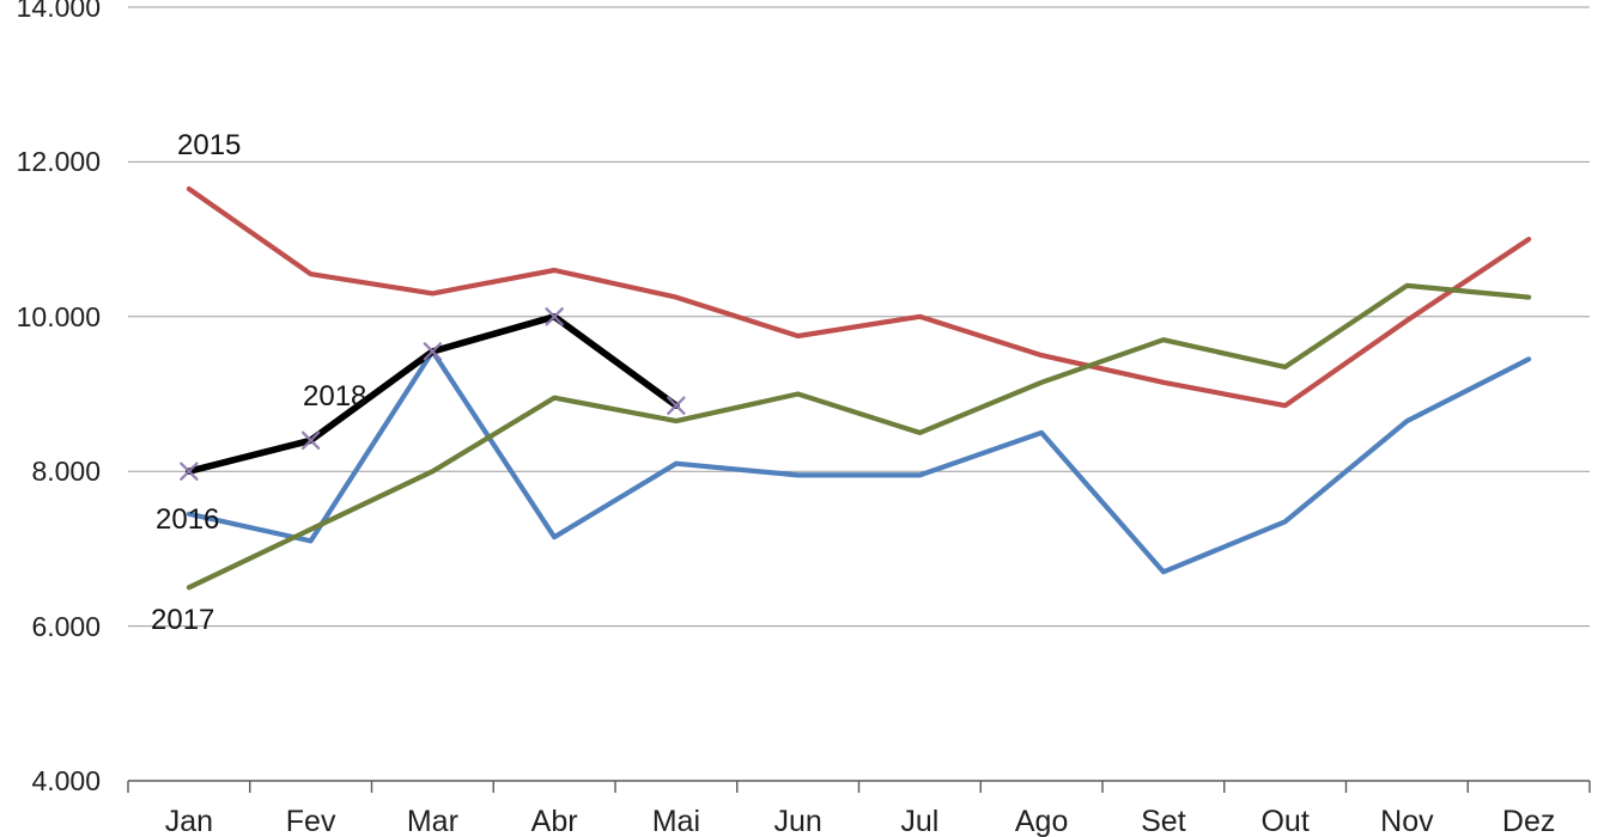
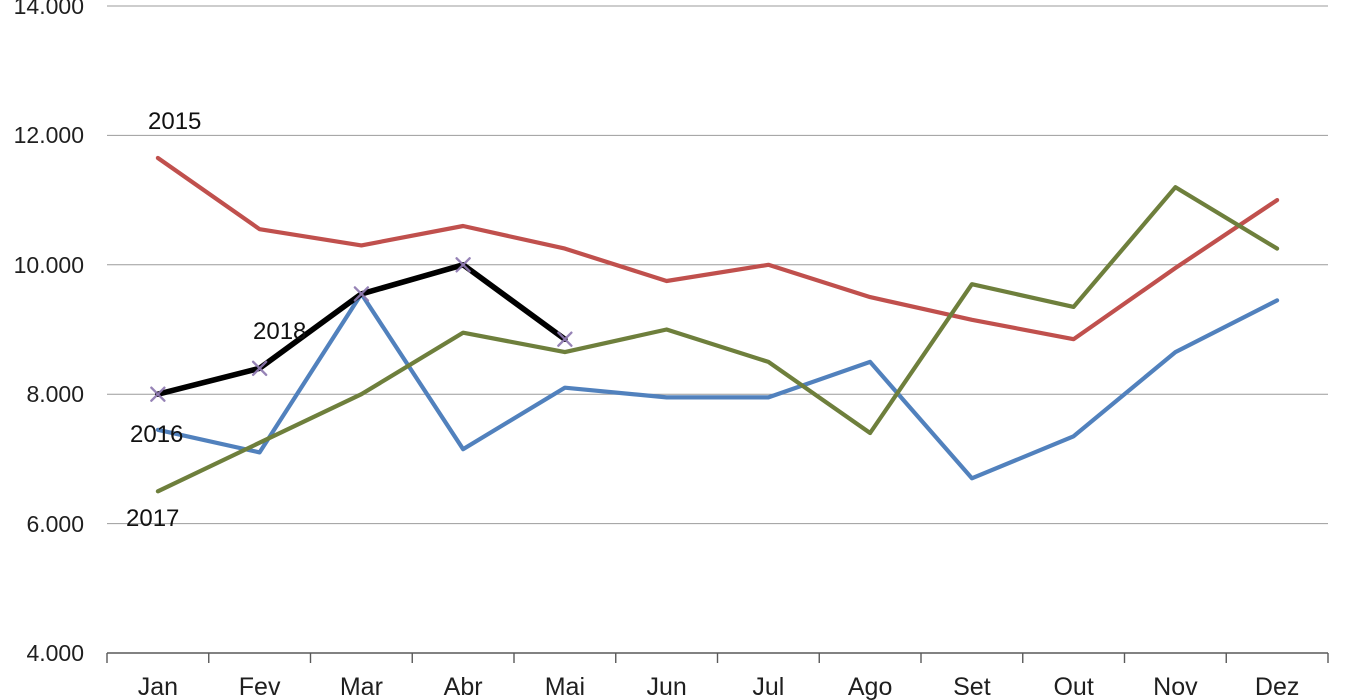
2017/Ago: 9200 -> 7400
2017/Nov: 10400 -> 11200
